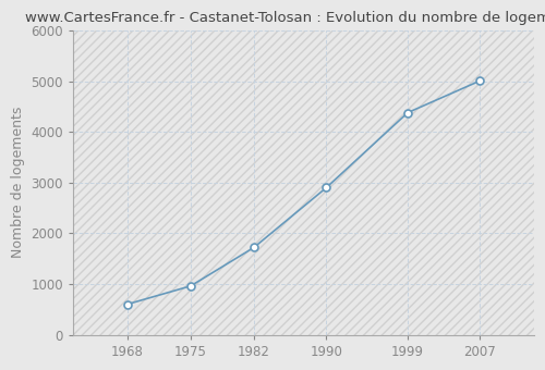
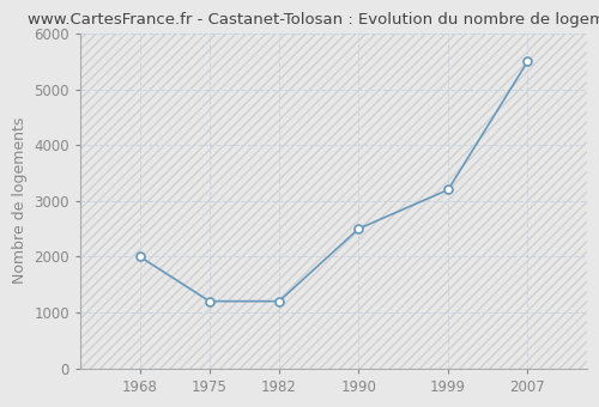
1968: 600 -> 2000
1975: 960 -> 1200
1982: 1720 -> 1200
1990: 2900 -> 2500
1999: 4380 -> 3200
2007: 5010 -> 5500
